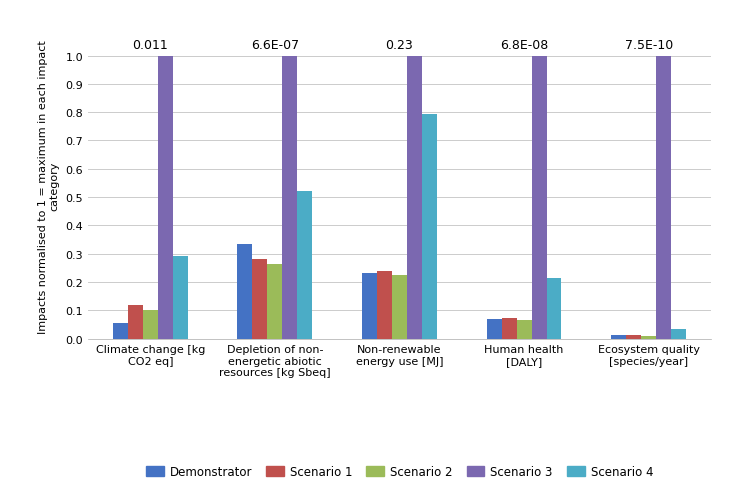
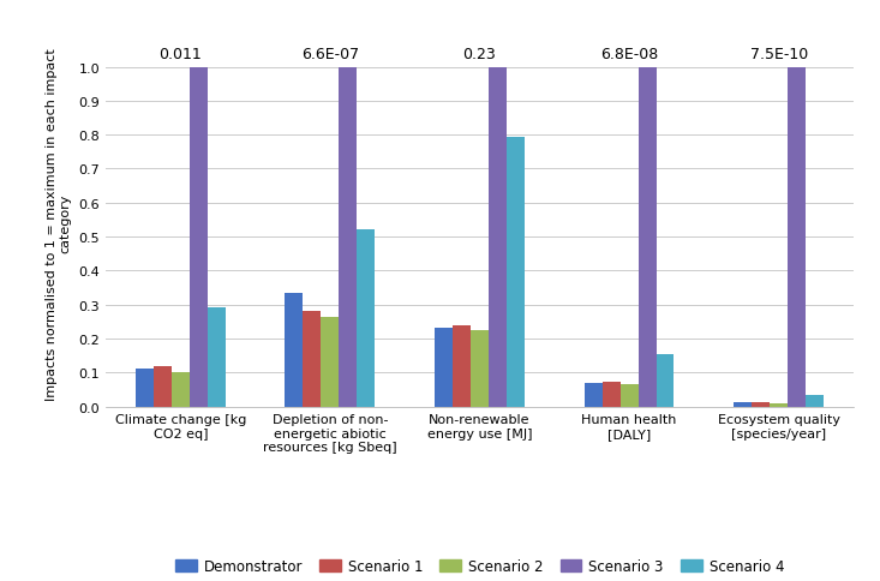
Demonstrator/Climate change [kg CO2 eq]: 0.055 -> 0.110
Scenario 4/Human health [DALY]: 0.215 -> 0.155
